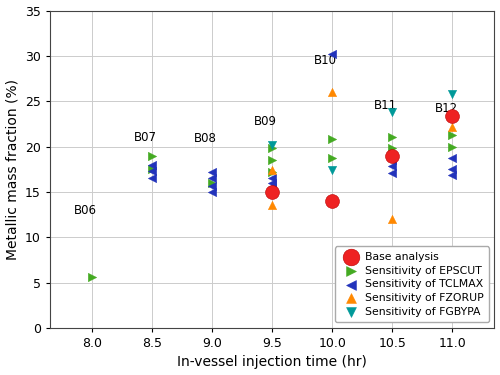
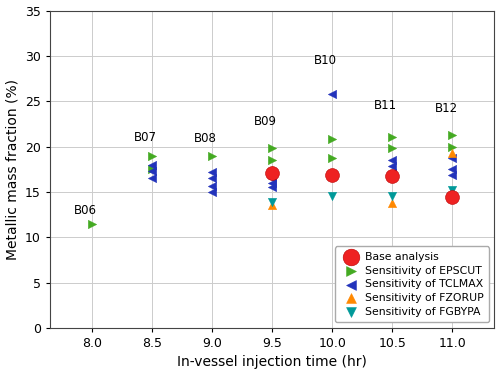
Sensitivity of EPSCUT/8.0: 5.6 -> 11.5
Sensitivity of EPSCUT/9.0: 16.0 -> 19.0
Base analysis/9.5: 15.0 -> 17.1
Sensitivity of FGBYPA/9.5: 20.2 -> 13.9
Base analysis/10.0: 14.0 -> 16.9
Sensitivity of TCLMAX/10.0: 30.2 -> 25.8
Sensitivity of FZORUP/10.0: 26.0 -> 17.1
Sensitivity of FGBYPA/10.0: 17.4 -> 14.5
Base analysis/10.5: 19.0 -> 16.8
Sensitivity of FZORUP/10.5: 12.0 -> 13.8
Sensitivity of FGBYPA/10.5: 23.8 -> 14.5
Base analysis/11.0: 23.4 -> 14.4
Sensitivity of FZORUP/11.0: 22.2 -> 19.3
Sensitivity of FGBYPA/11.0: 25.8 -> 15.2
